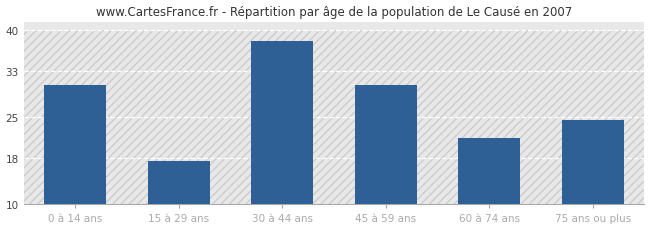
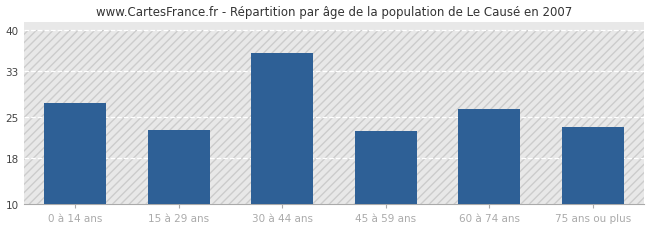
0 à 14 ans: 30.5 -> 27.4
15 à 29 ans: 17.5 -> 22.8
30 à 44 ans: 38.2 -> 36.0
45 à 59 ans: 30.5 -> 22.6
60 à 74 ans: 21.5 -> 26.4
75 ans ou plus: 24.5 -> 23.4
